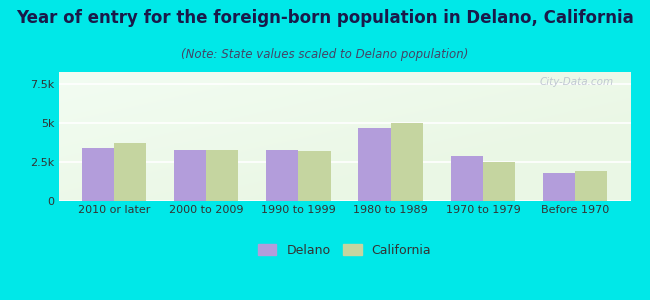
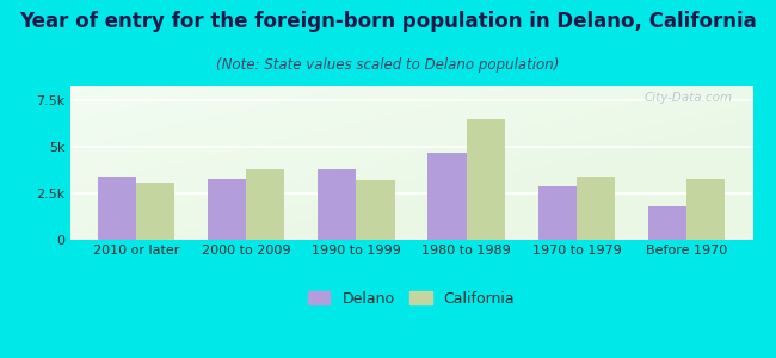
California/2010 or later: 3.7k -> 3.1k
California/2000 to 2009: 3.3k -> 3.8k
Delano/1990 to 1999: 3.3k -> 3.8k
California/1980 to 1989: 5.0k -> 6.5k
California/1970 to 1979: 2.5k -> 3.4k
California/Before 1970: 2.0k -> 3.3k
